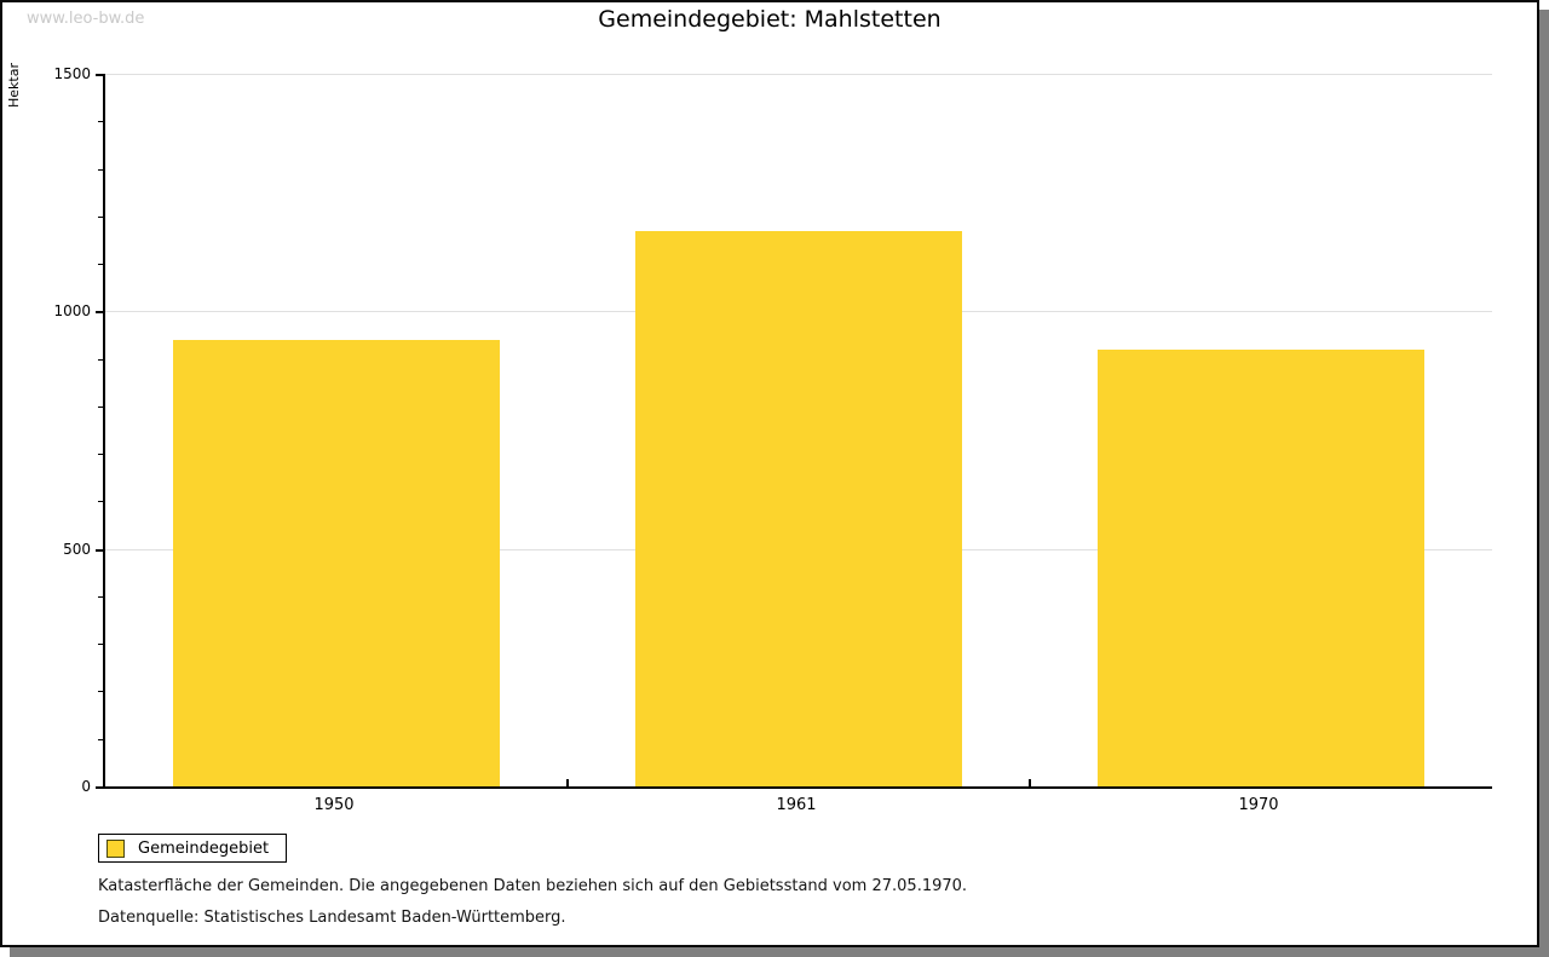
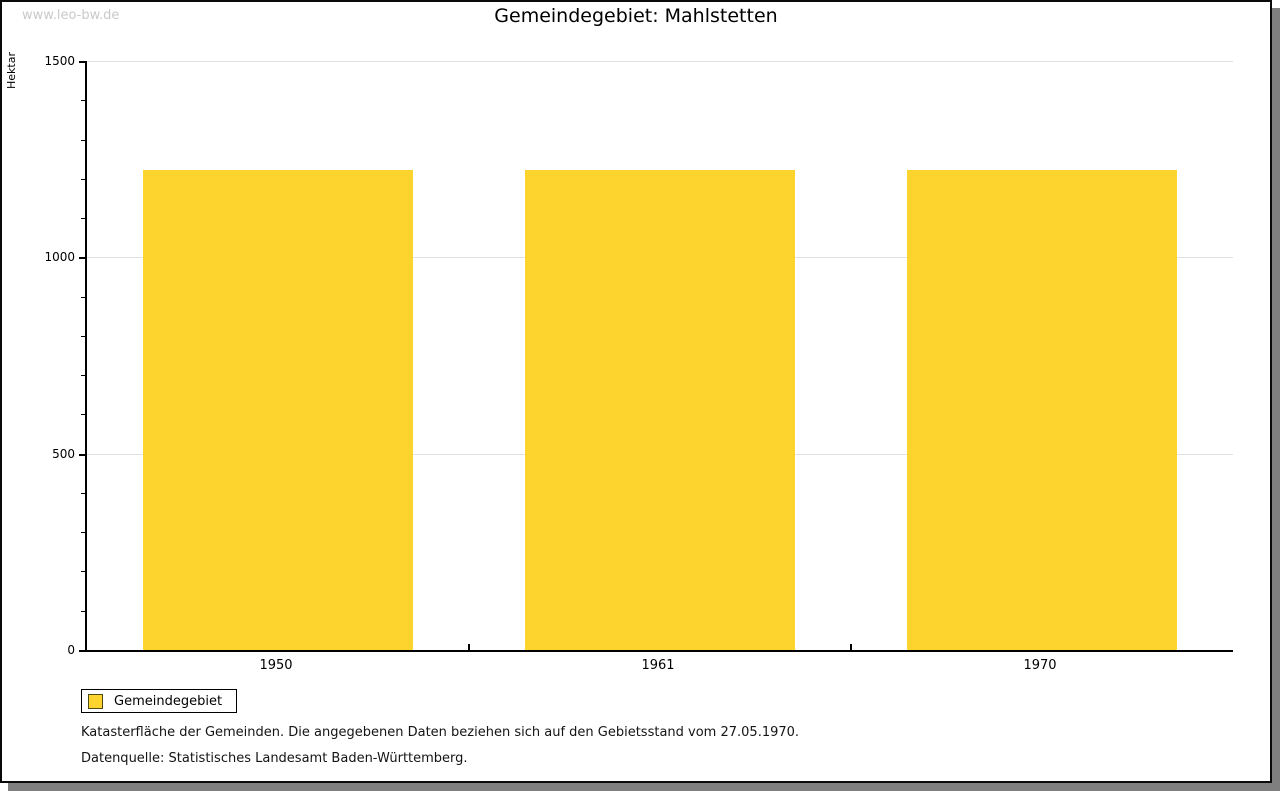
1950: 940 -> 1220
1961: 1170 -> 1220
1970: 920 -> 1220
